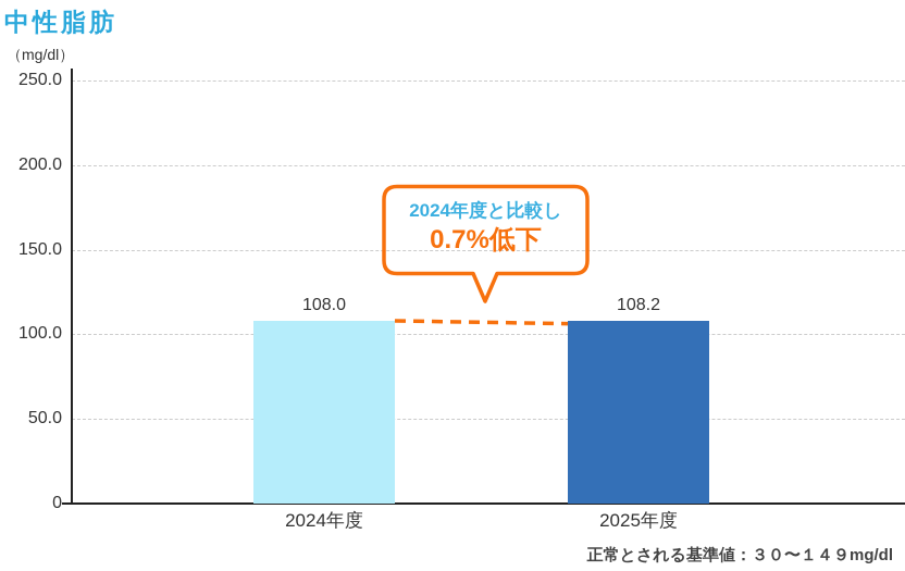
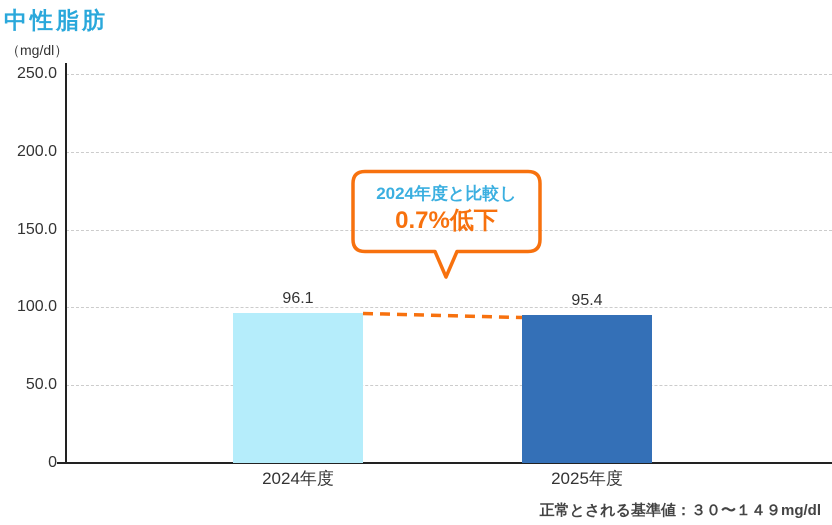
2024年度: 108.0 -> 96.1
2025年度: 108.2 -> 95.4
